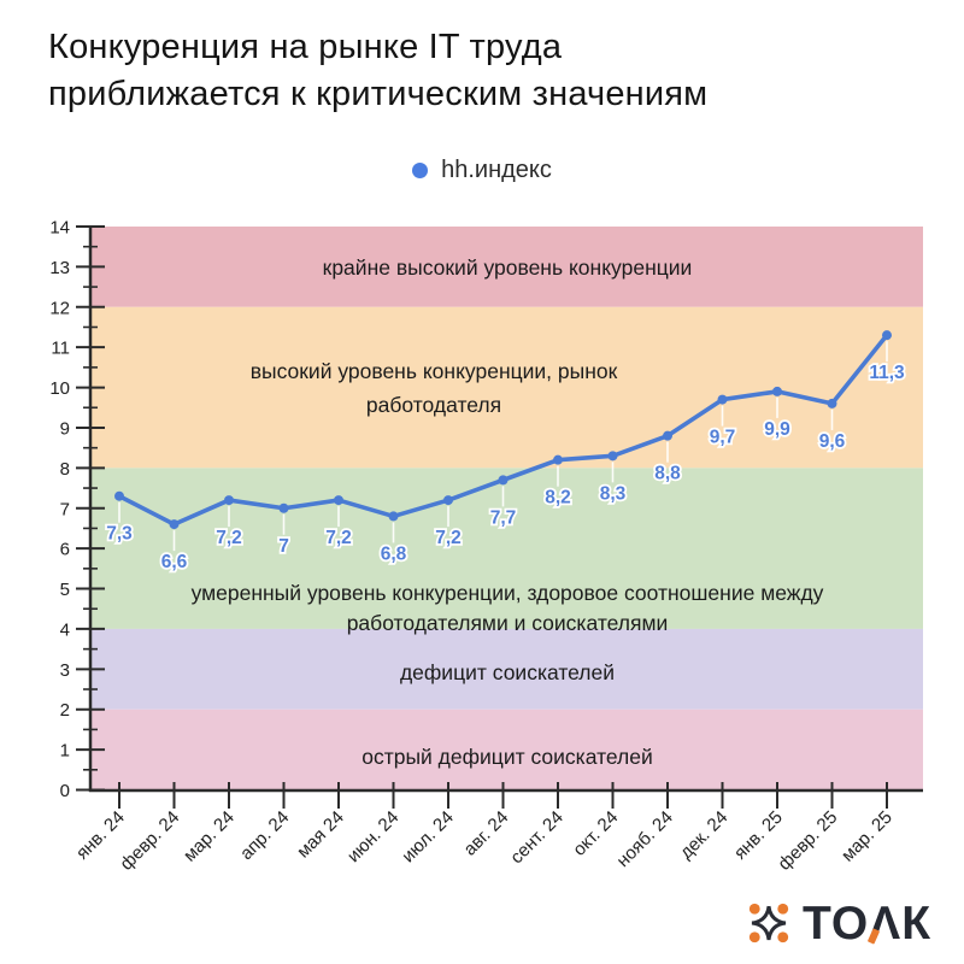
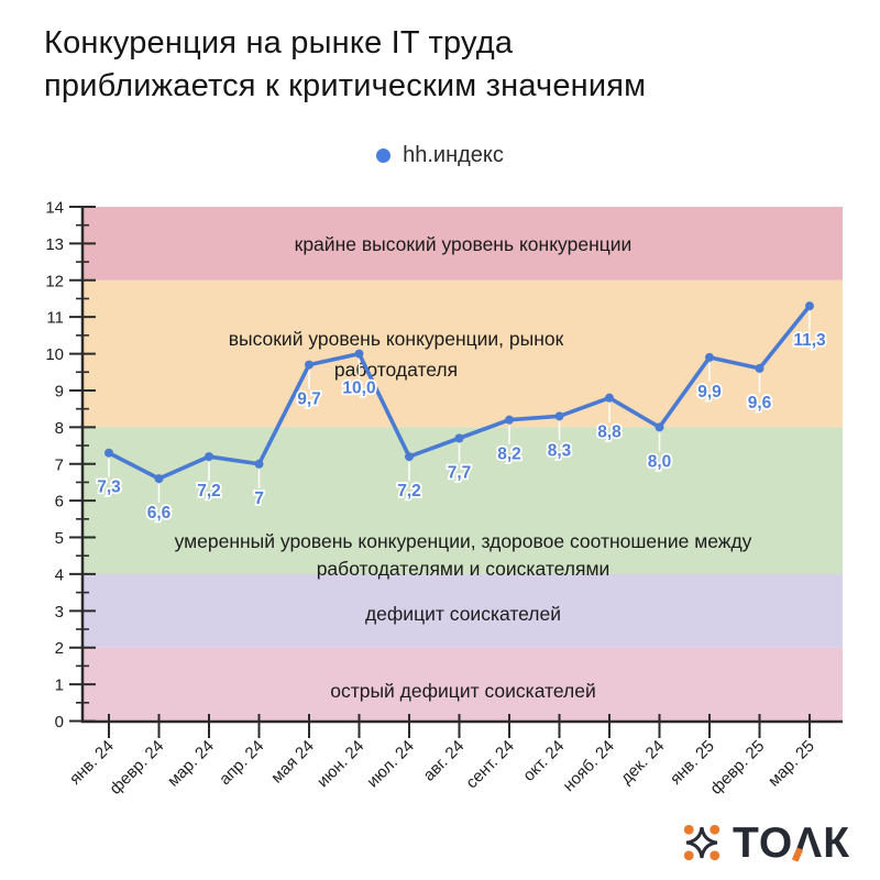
мая 24: 7,2 -> 9,7
июн. 24: 6,8 -> 10,0
дек. 24: 9,7 -> 8,0
